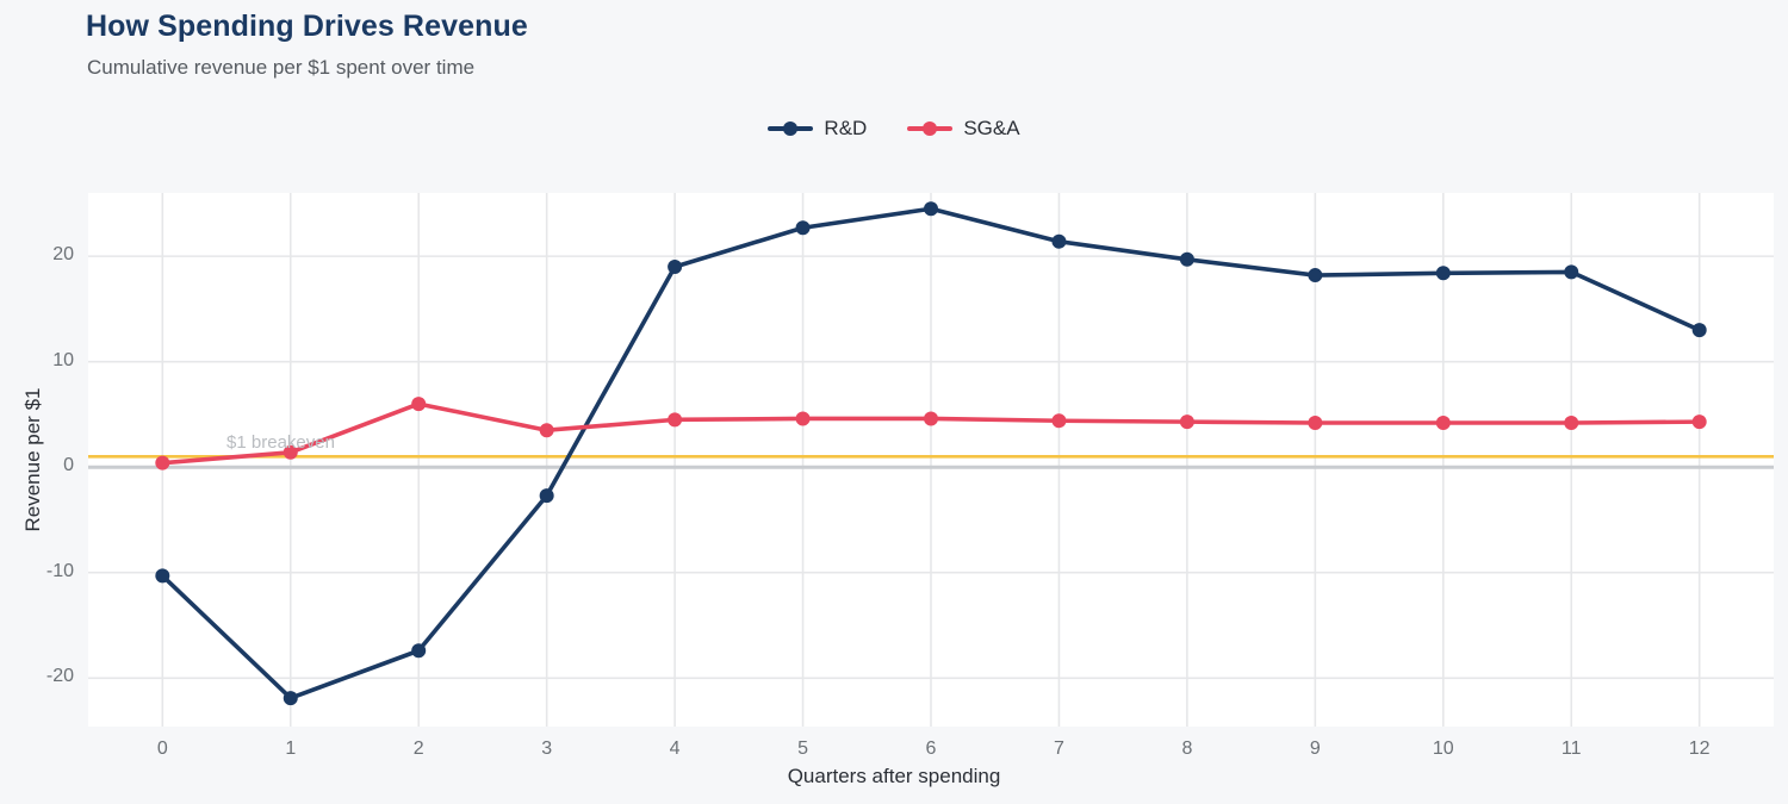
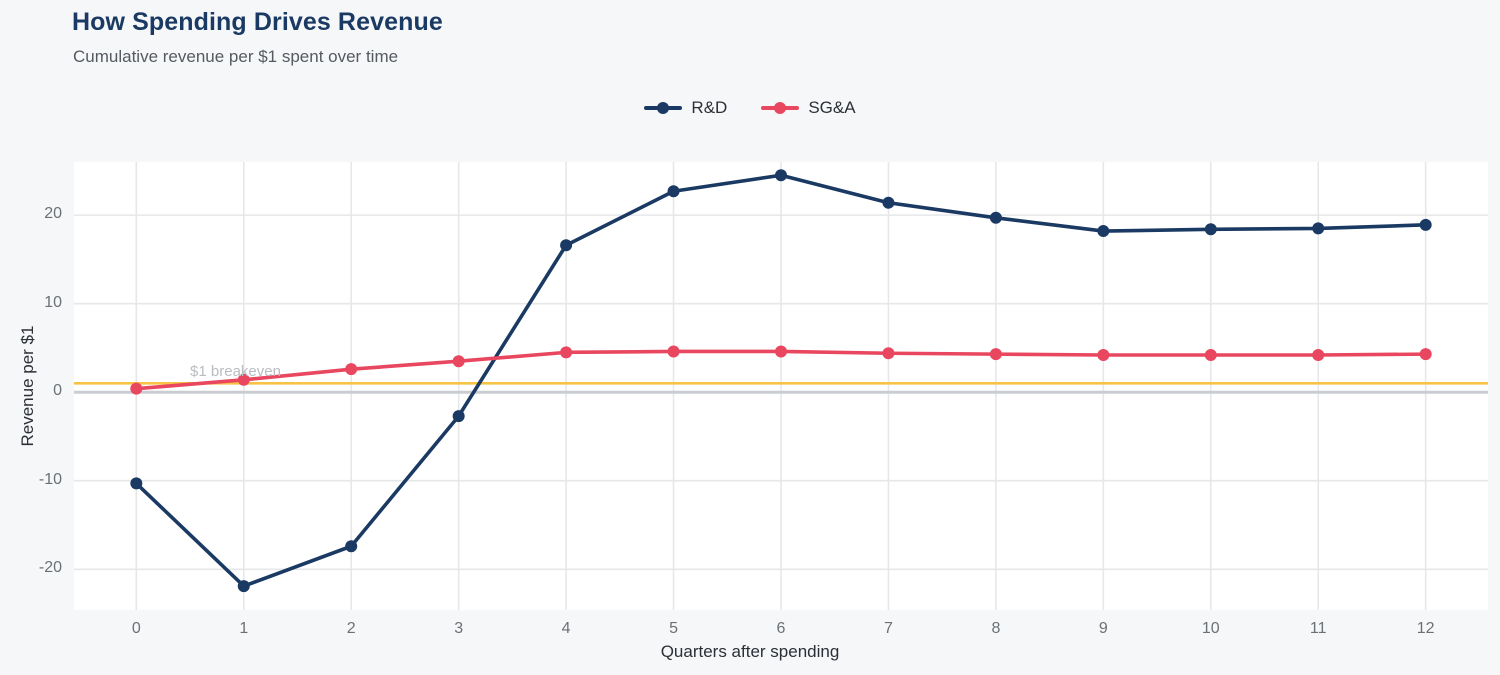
SG&A/2: 6 -> 3
R&D/4: 19 -> 17
R&D/12: 13 -> 19
